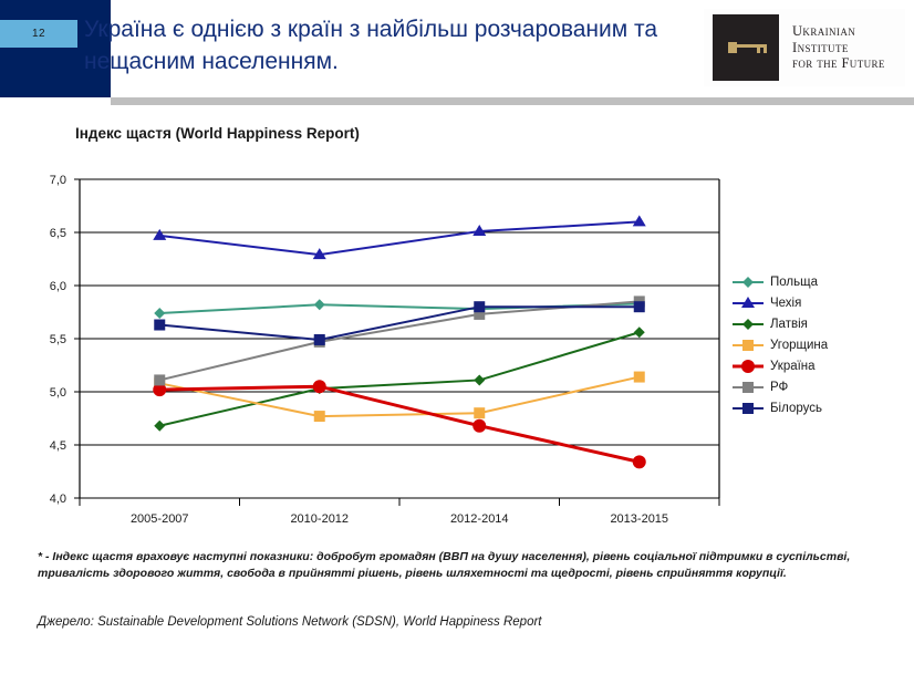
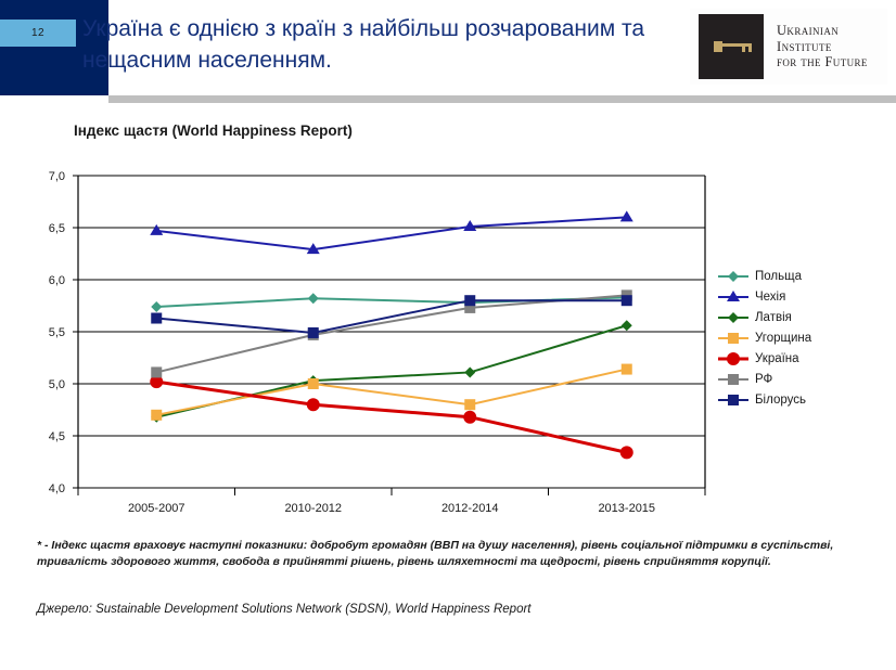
Угорщина/2005-2007: 5,1 -> 4,7
Угорщина/2010-2012: 4,8 -> 5,0
Україна/2010-2012: 5,0 -> 4,8
